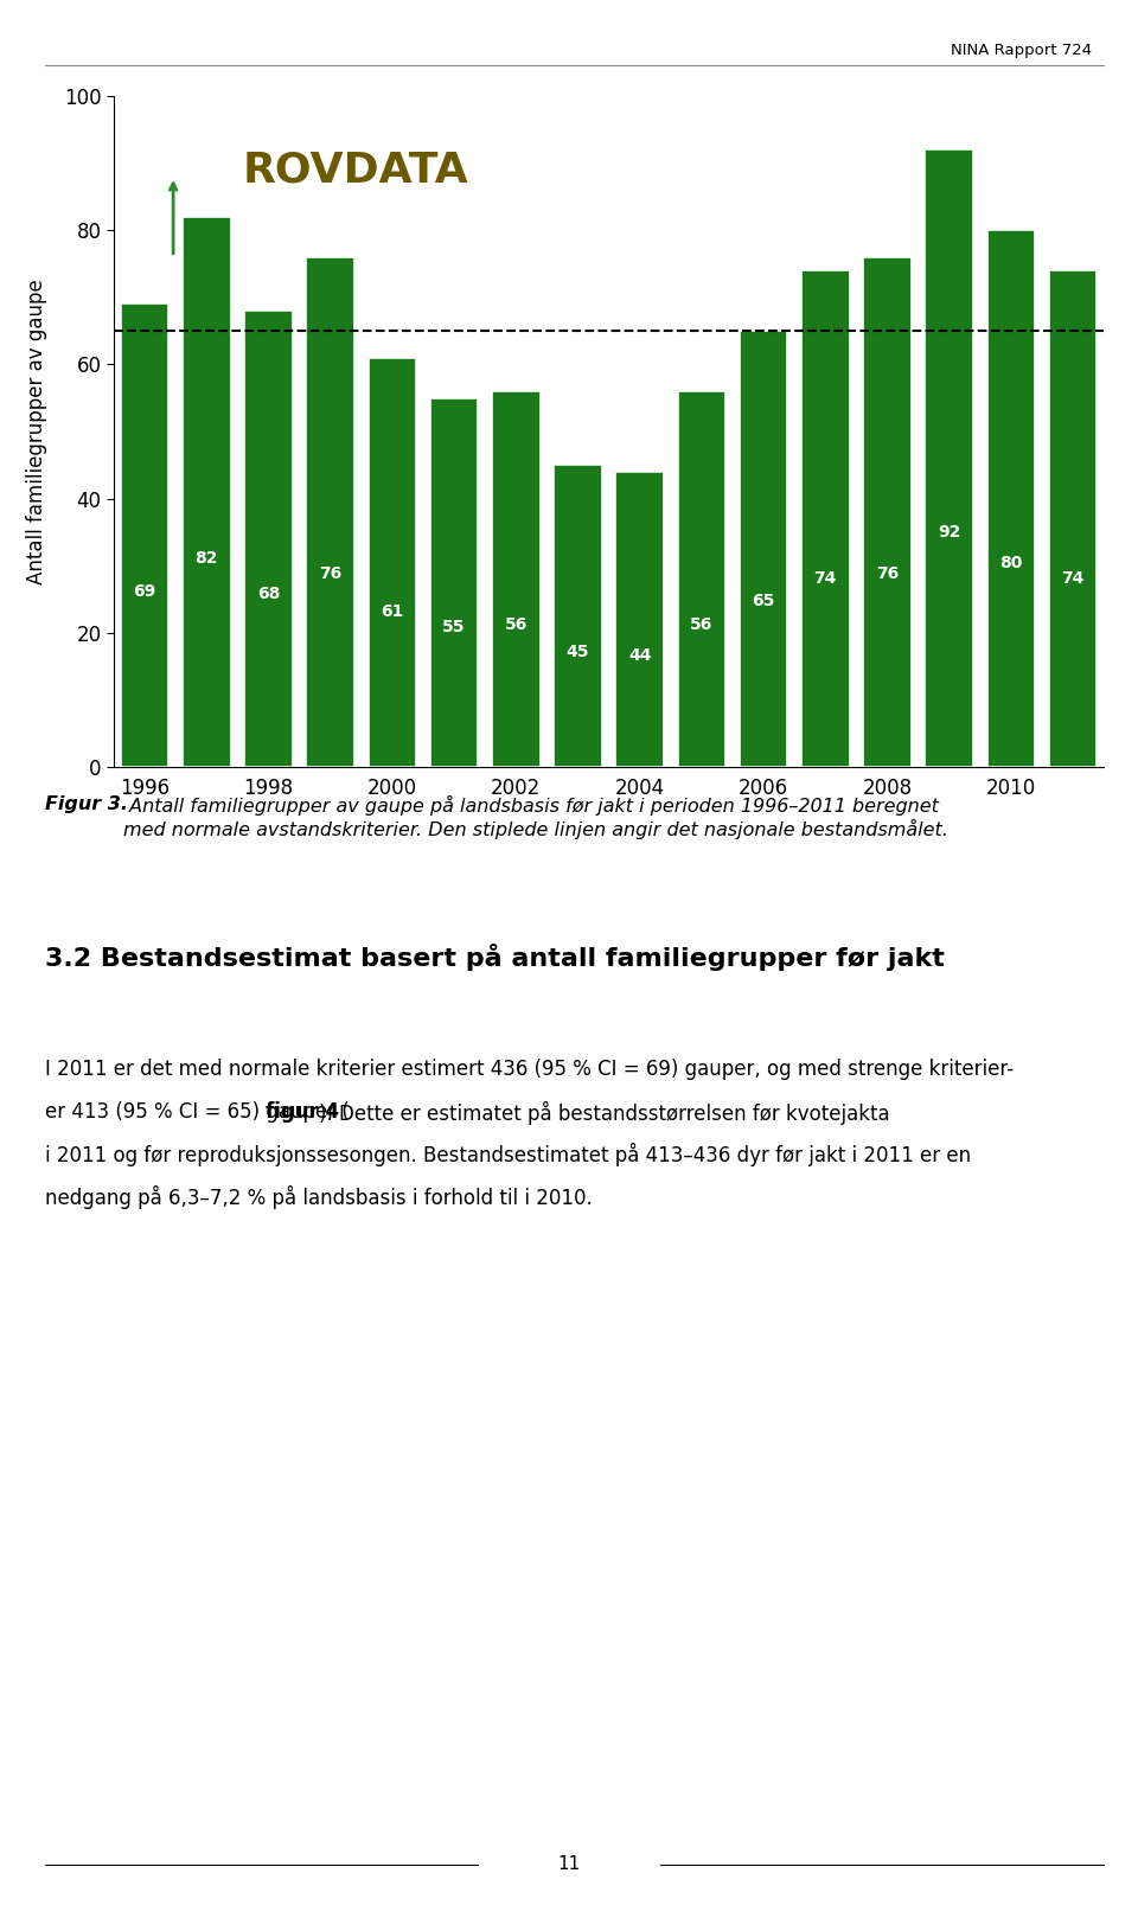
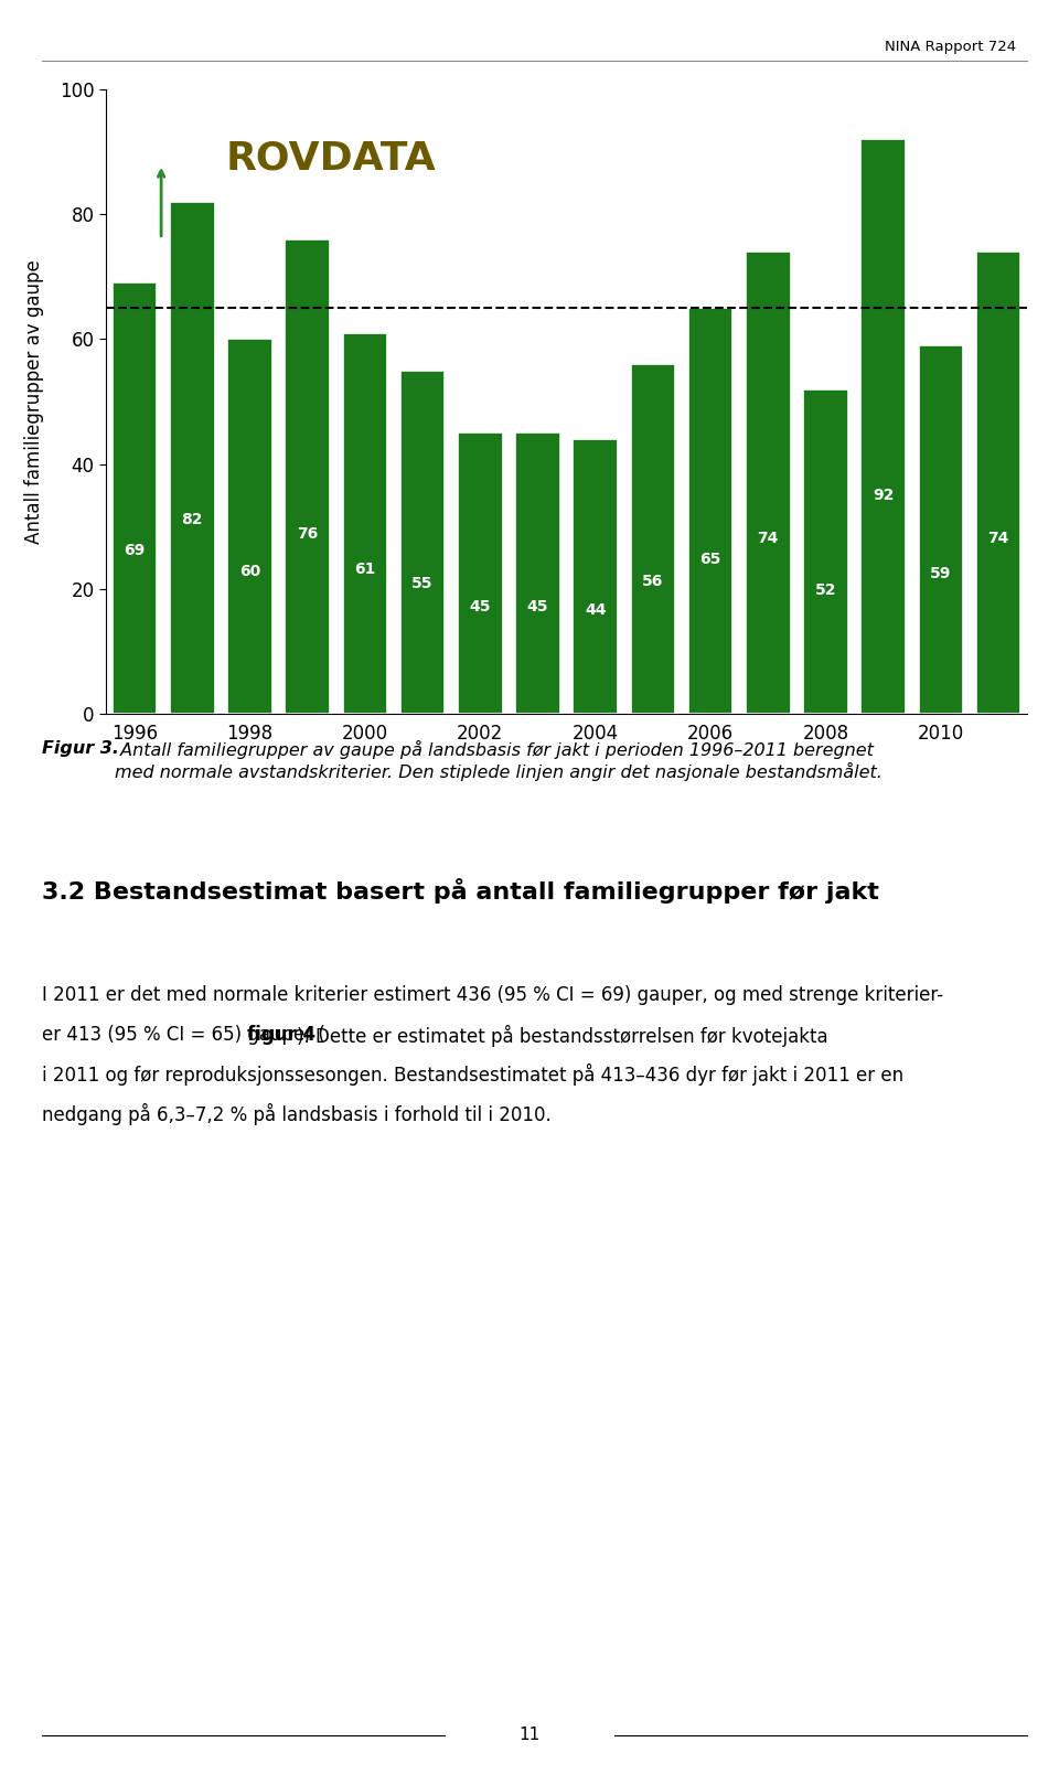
1998: 68 -> 60
2002: 56 -> 45
2008: 76 -> 52
2010: 80 -> 59
